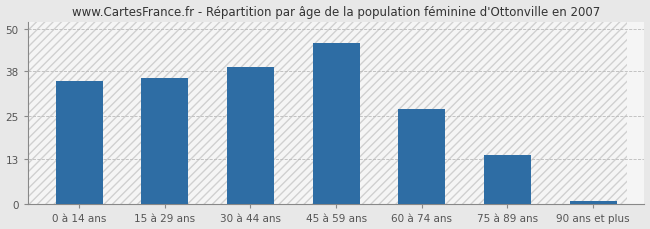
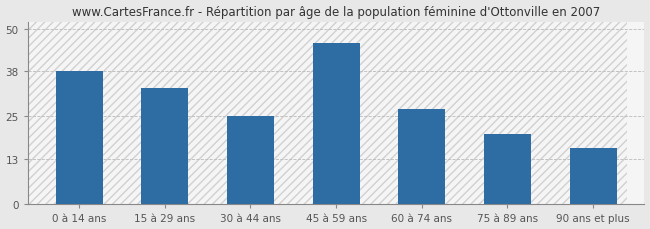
0 à 14 ans: 35 -> 38
15 à 29 ans: 36 -> 33
30 à 44 ans: 39 -> 25
75 à 89 ans: 14 -> 20
90 ans et plus: 1 -> 16
